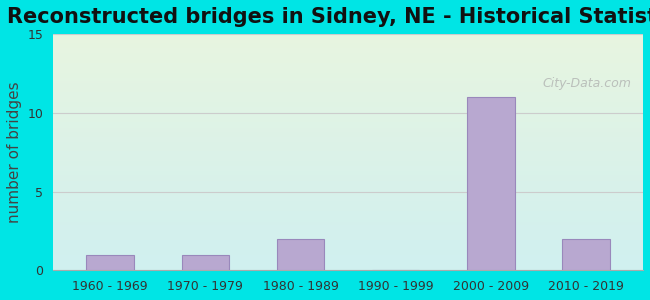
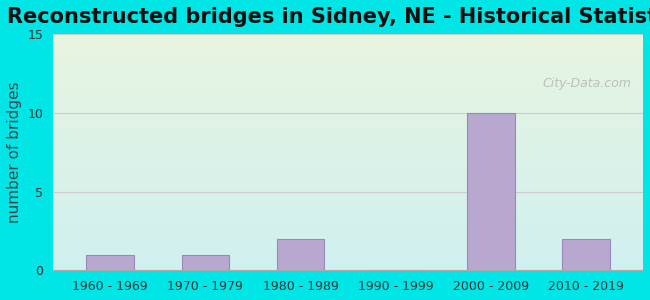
2000 - 2009: 11 -> 10
